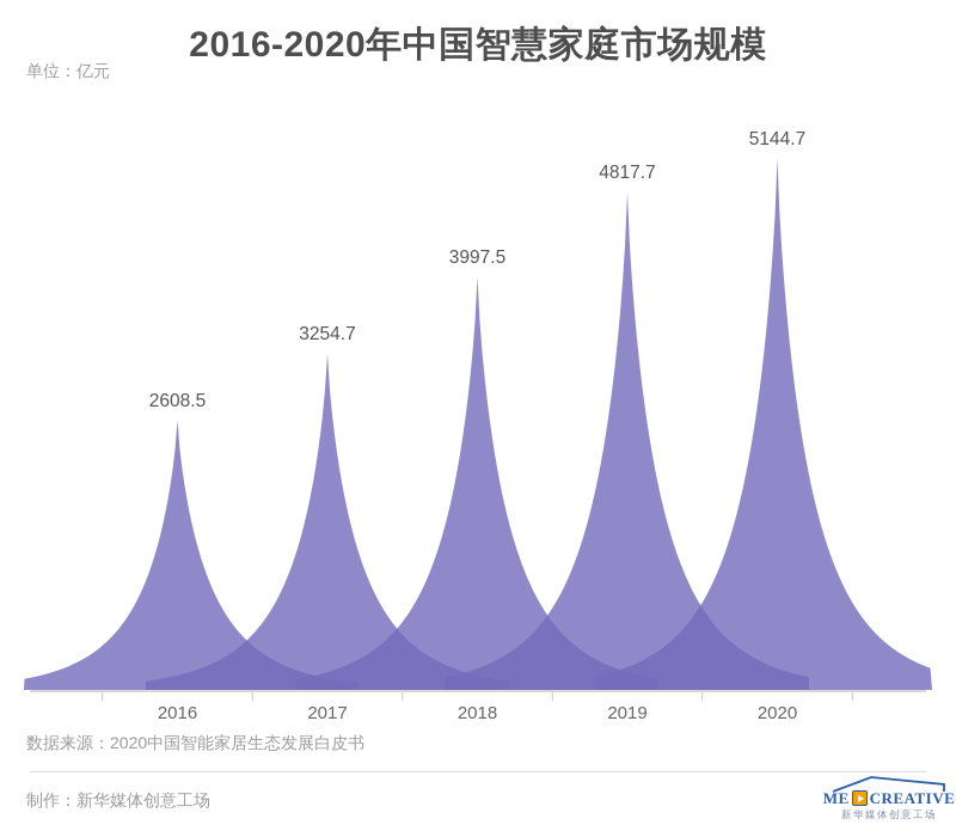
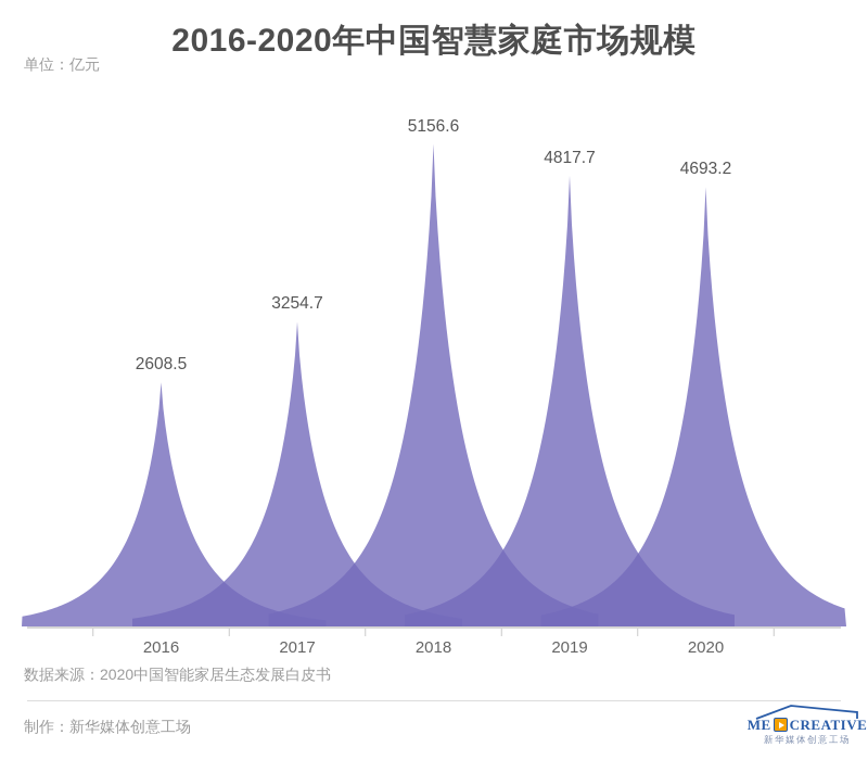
2018: 3997.5 -> 5156.6
2020: 5144.7 -> 4693.2
